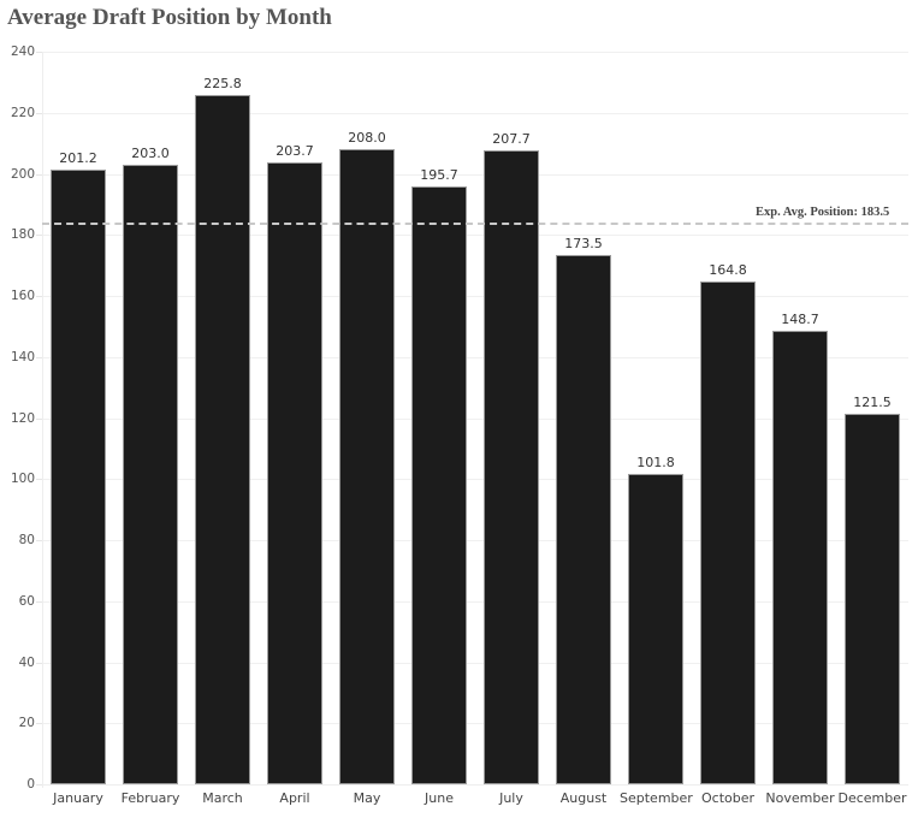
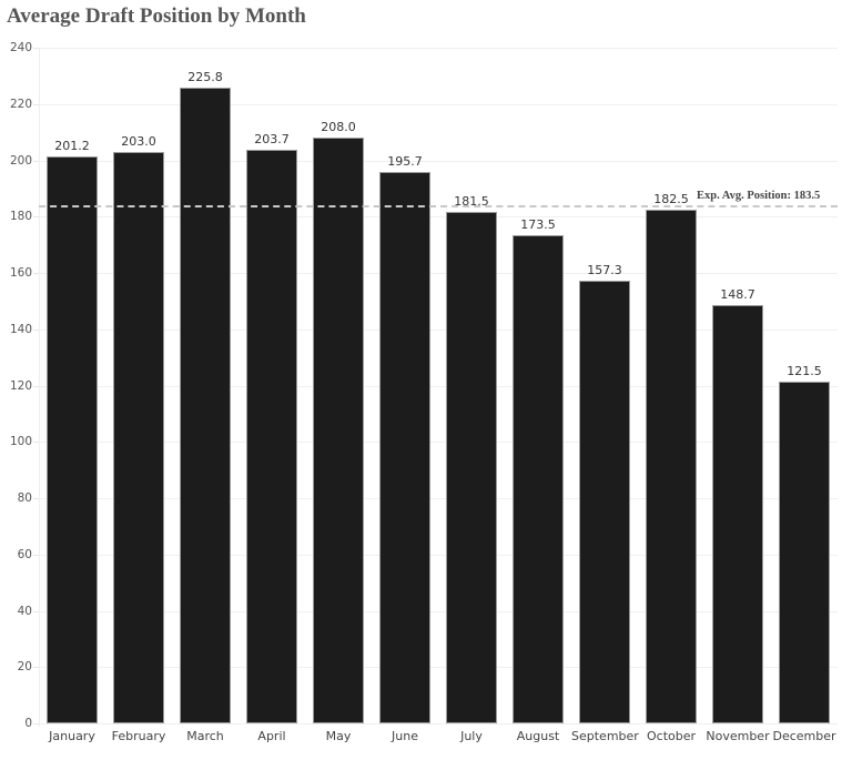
July: 207.7 -> 181.5
September: 101.8 -> 157.3
October: 164.8 -> 182.5
